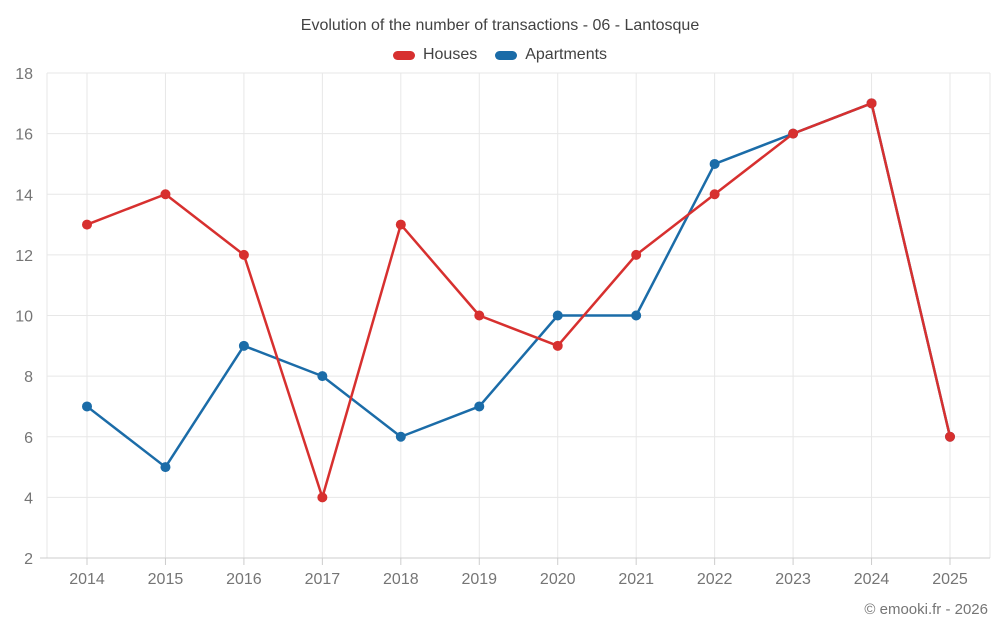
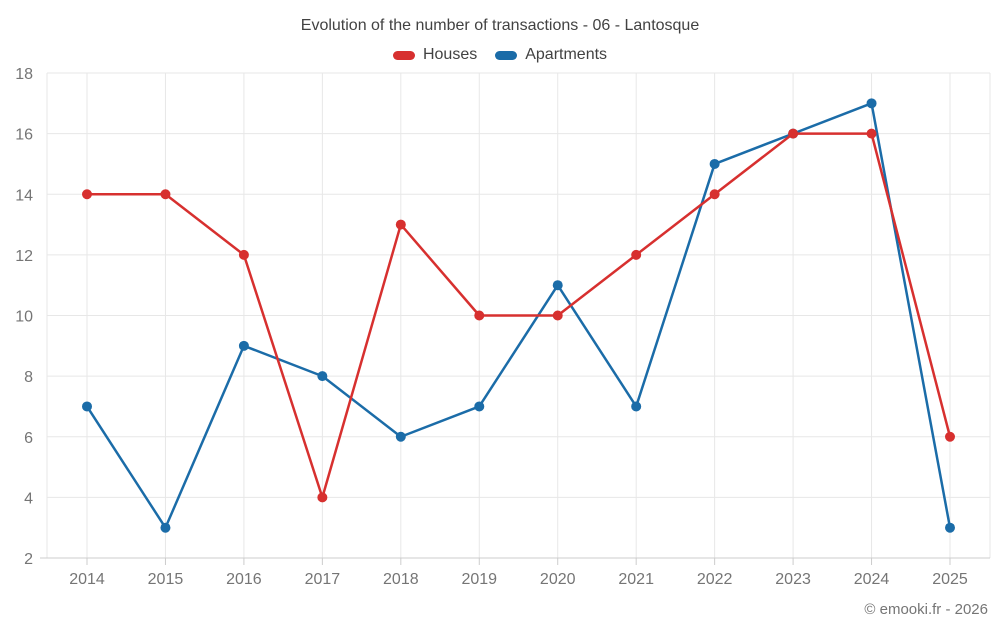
Houses/2014: 13 -> 14
Apartments/2015: 5 -> 3
Houses/2020: 9 -> 10
Apartments/2020: 10 -> 11
Apartments/2021: 10 -> 7
Houses/2024: 17 -> 16
Apartments/2025: 6 -> 3
